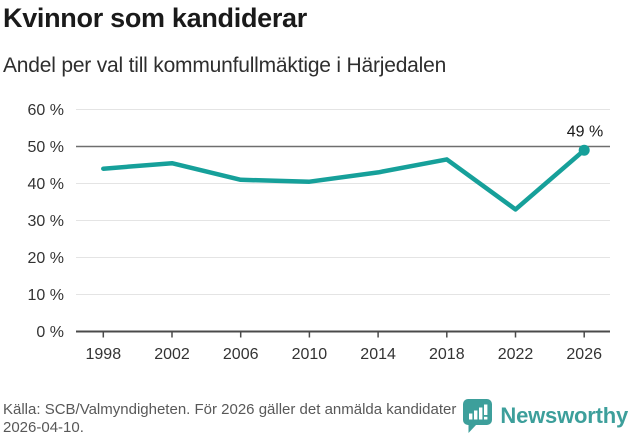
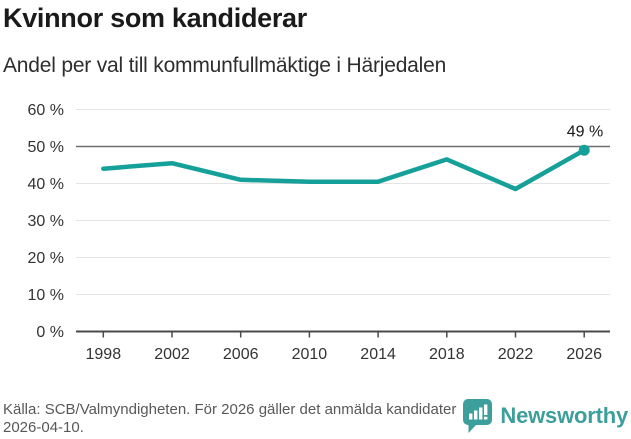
2014: 43% -> 40%
2022: 33% -> 38%
